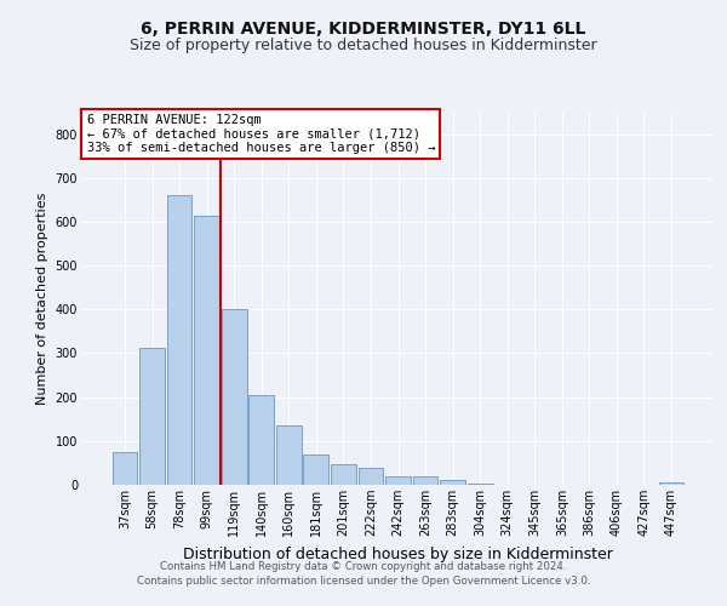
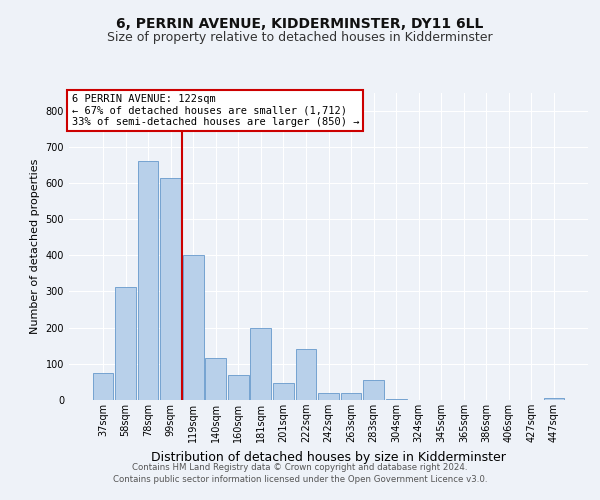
140sqm: 205 -> 115
160sqm: 135 -> 70
181sqm: 70 -> 200
222sqm: 38 -> 140
283sqm: 10 -> 55
